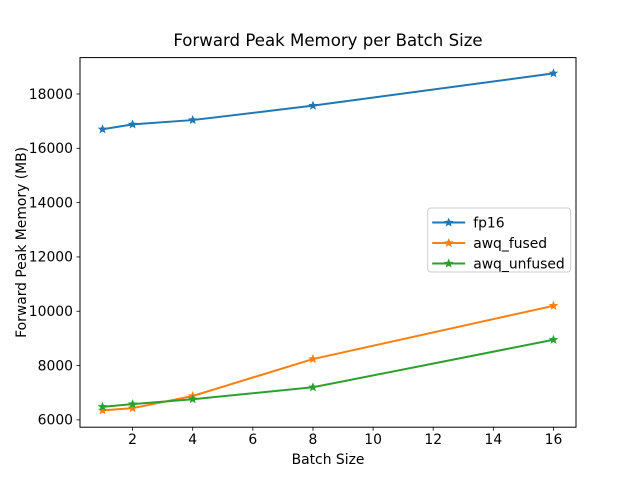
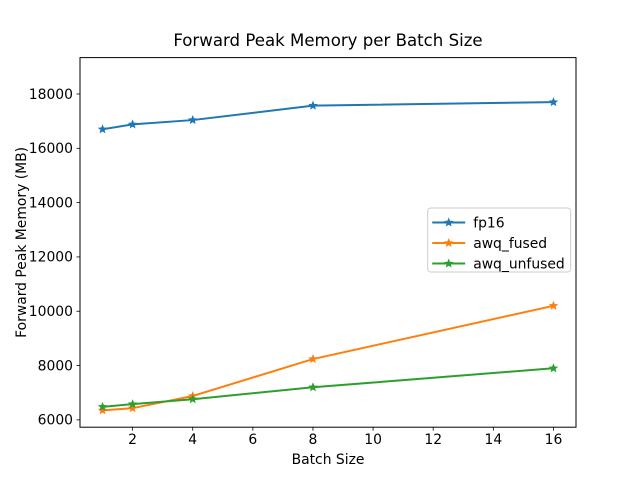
fp16/16: 18800 -> 17700
awq_unfused/16: 9000 -> 7900
